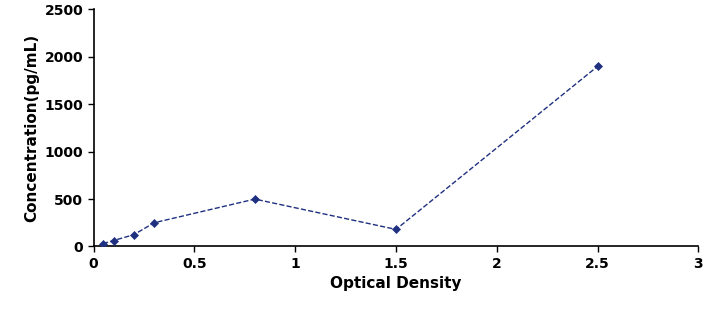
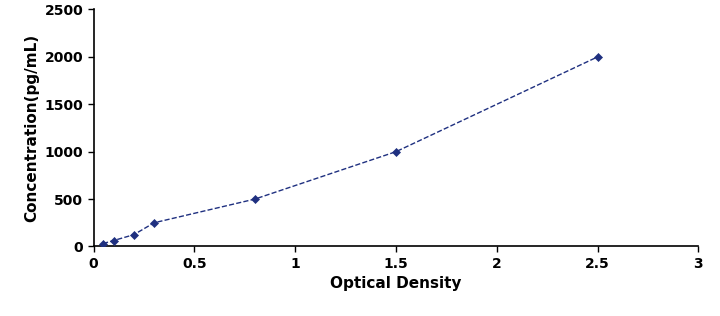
1.5: 180 -> 1000
2.5: 1900 -> 2000
